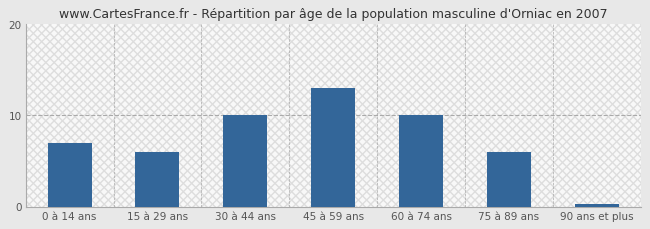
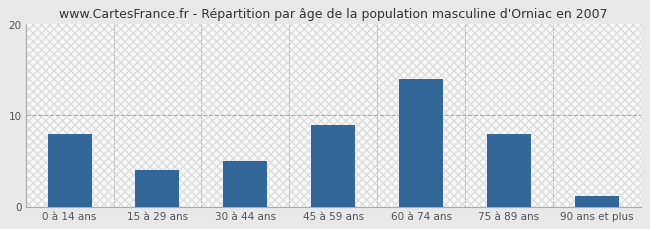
0 à 14 ans: 7.0 -> 8.0
15 à 29 ans: 6.0 -> 4.0
30 à 44 ans: 10.0 -> 5.0
45 à 59 ans: 13.0 -> 9.0
60 à 74 ans: 10.0 -> 14.0
75 à 89 ans: 6.0 -> 8.0
90 ans et plus: 0.3 -> 1.2
